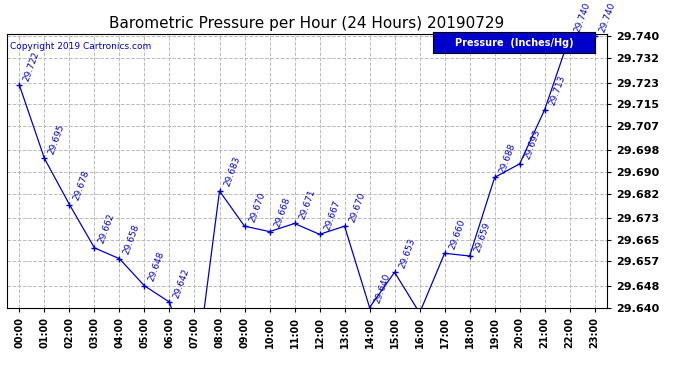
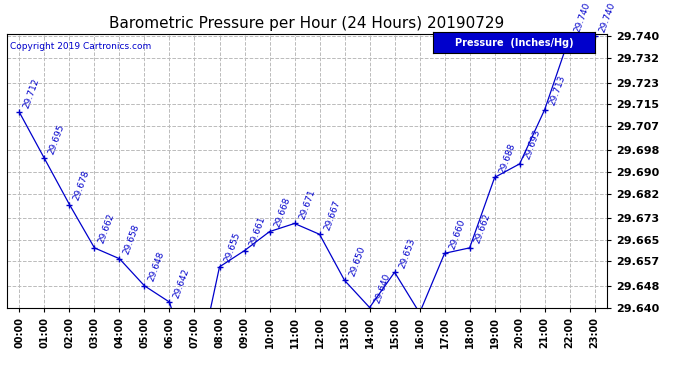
00:00: 29.722 -> 29.712
08:00: 29.683 -> 29.655
09:00: 29.670 -> 29.661
13:00: 29.670 -> 29.650
18:00: 29.659 -> 29.662
